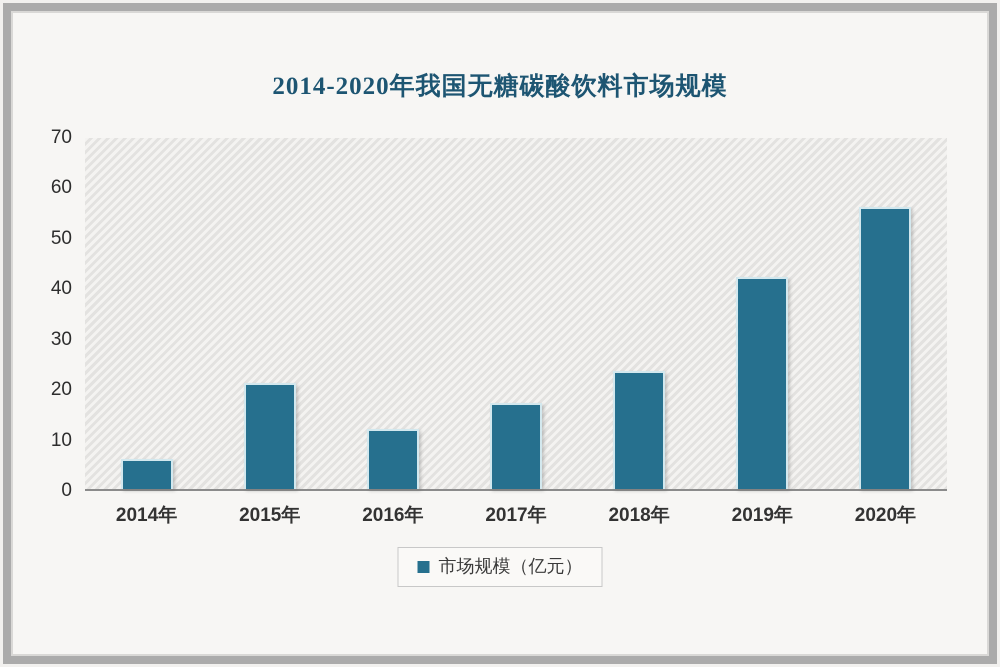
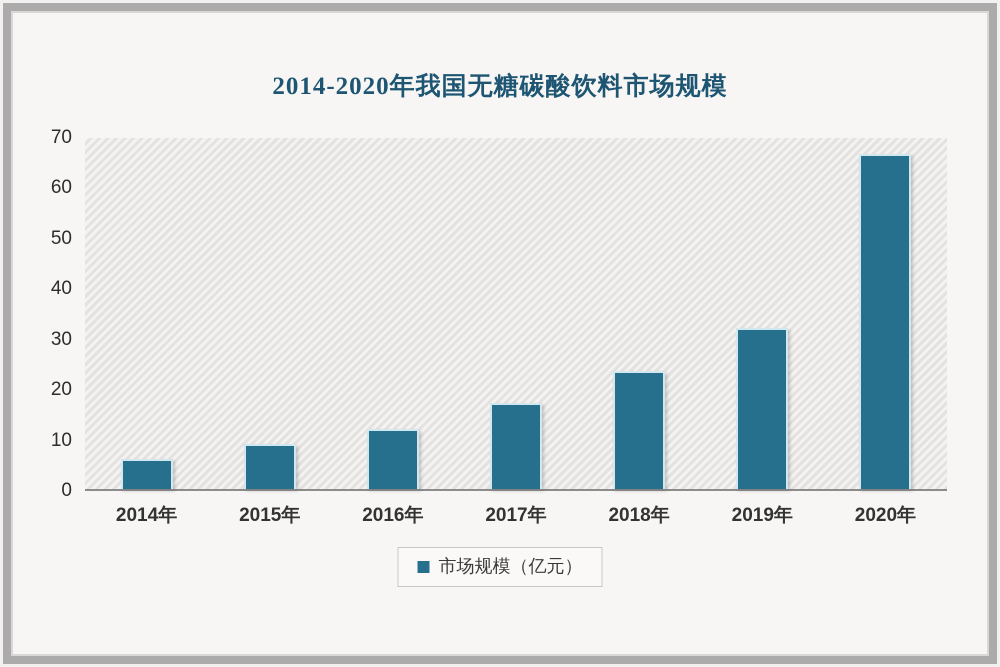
2015年: 21 -> 9
2019年: 42 -> 32
2020年: 56 -> 66
